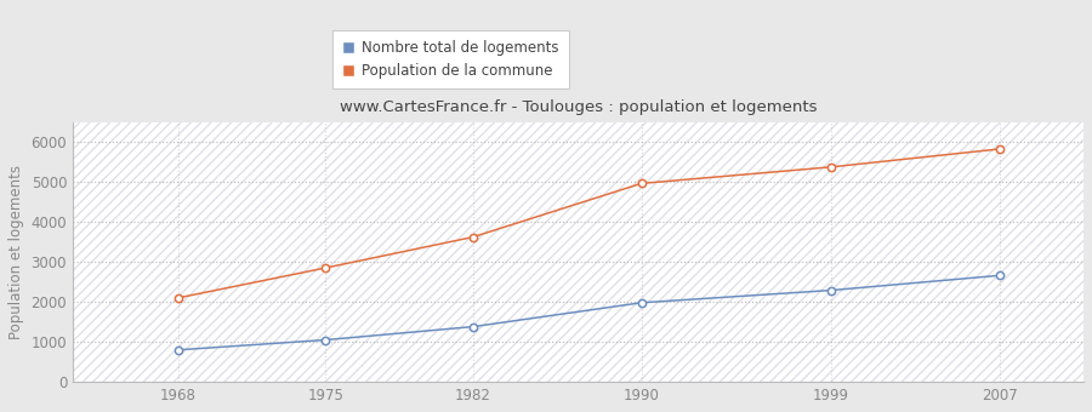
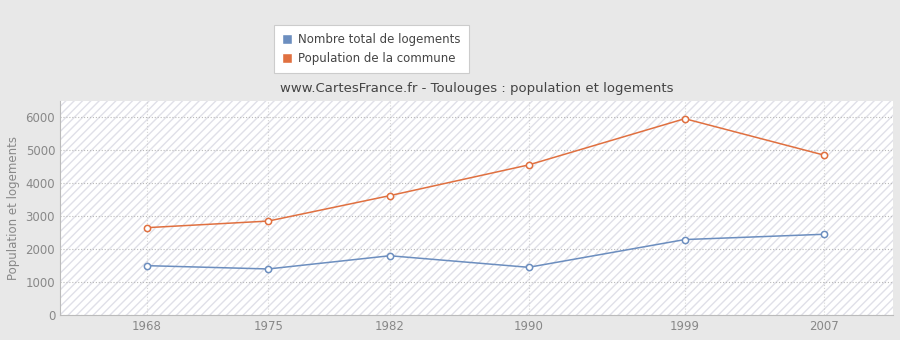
Nombre total de logements/1968: 800 -> 1500
Population de la commune/1968: 2100 -> 2650
Nombre total de logements/1975: 1050 -> 1400
Nombre total de logements/1982: 1380 -> 1800
Nombre total de logements/1990: 1980 -> 1450
Population de la commune/1990: 4960 -> 4550
Population de la commune/1999: 5370 -> 5950
Nombre total de logements/2007: 2660 -> 2450
Population de la commune/2007: 5820 -> 4850
